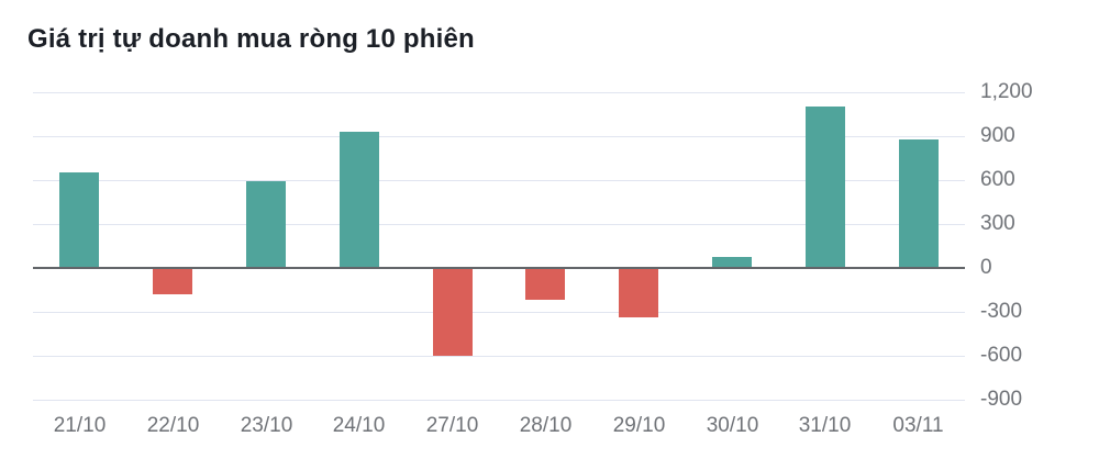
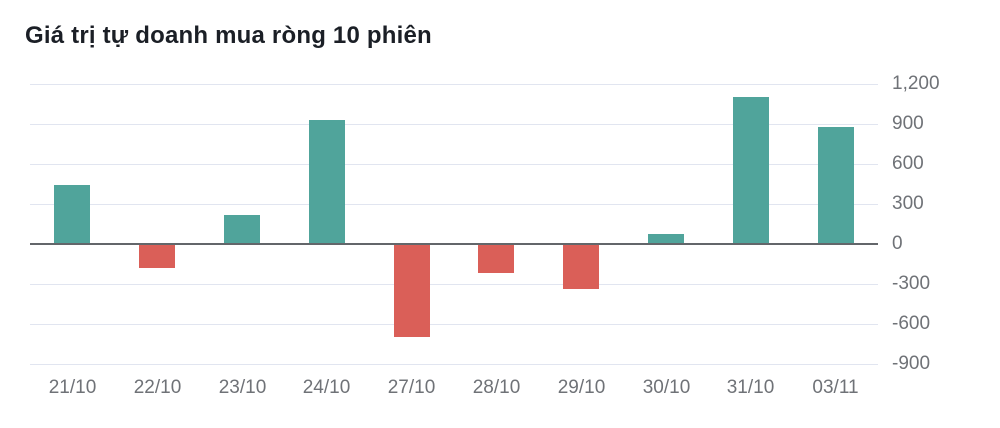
21/10: 650 -> 440
23/10: 590 -> 220
27/10: -600 -> -700
